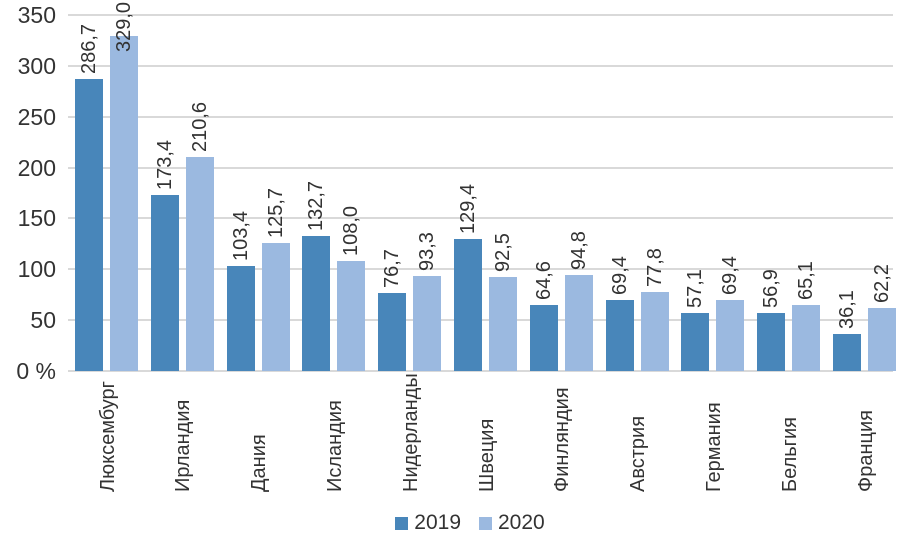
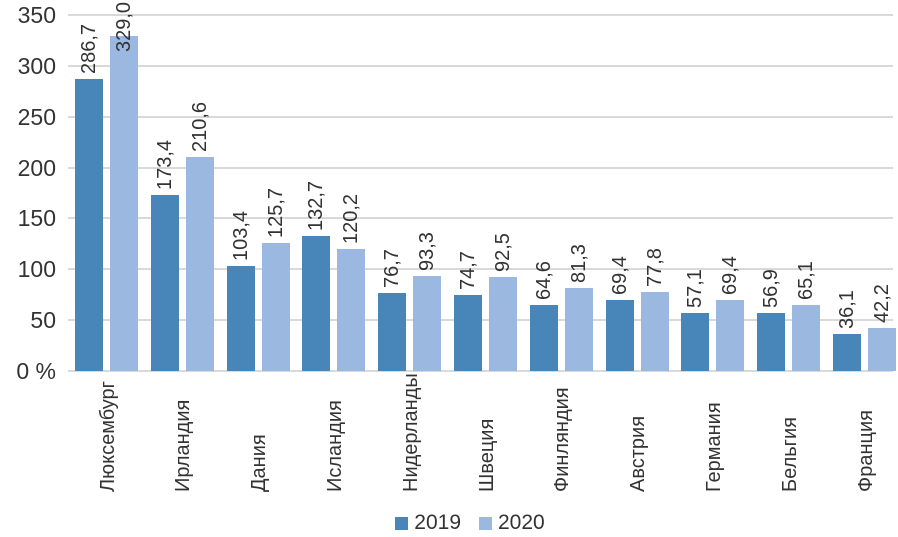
2020/Исландия: 108,0 -> 120,2
2019/Швеция: 129,4 -> 74,7
2020/Финляндия: 94,8 -> 81,3
2020/Франция: 62,2 -> 42,2
